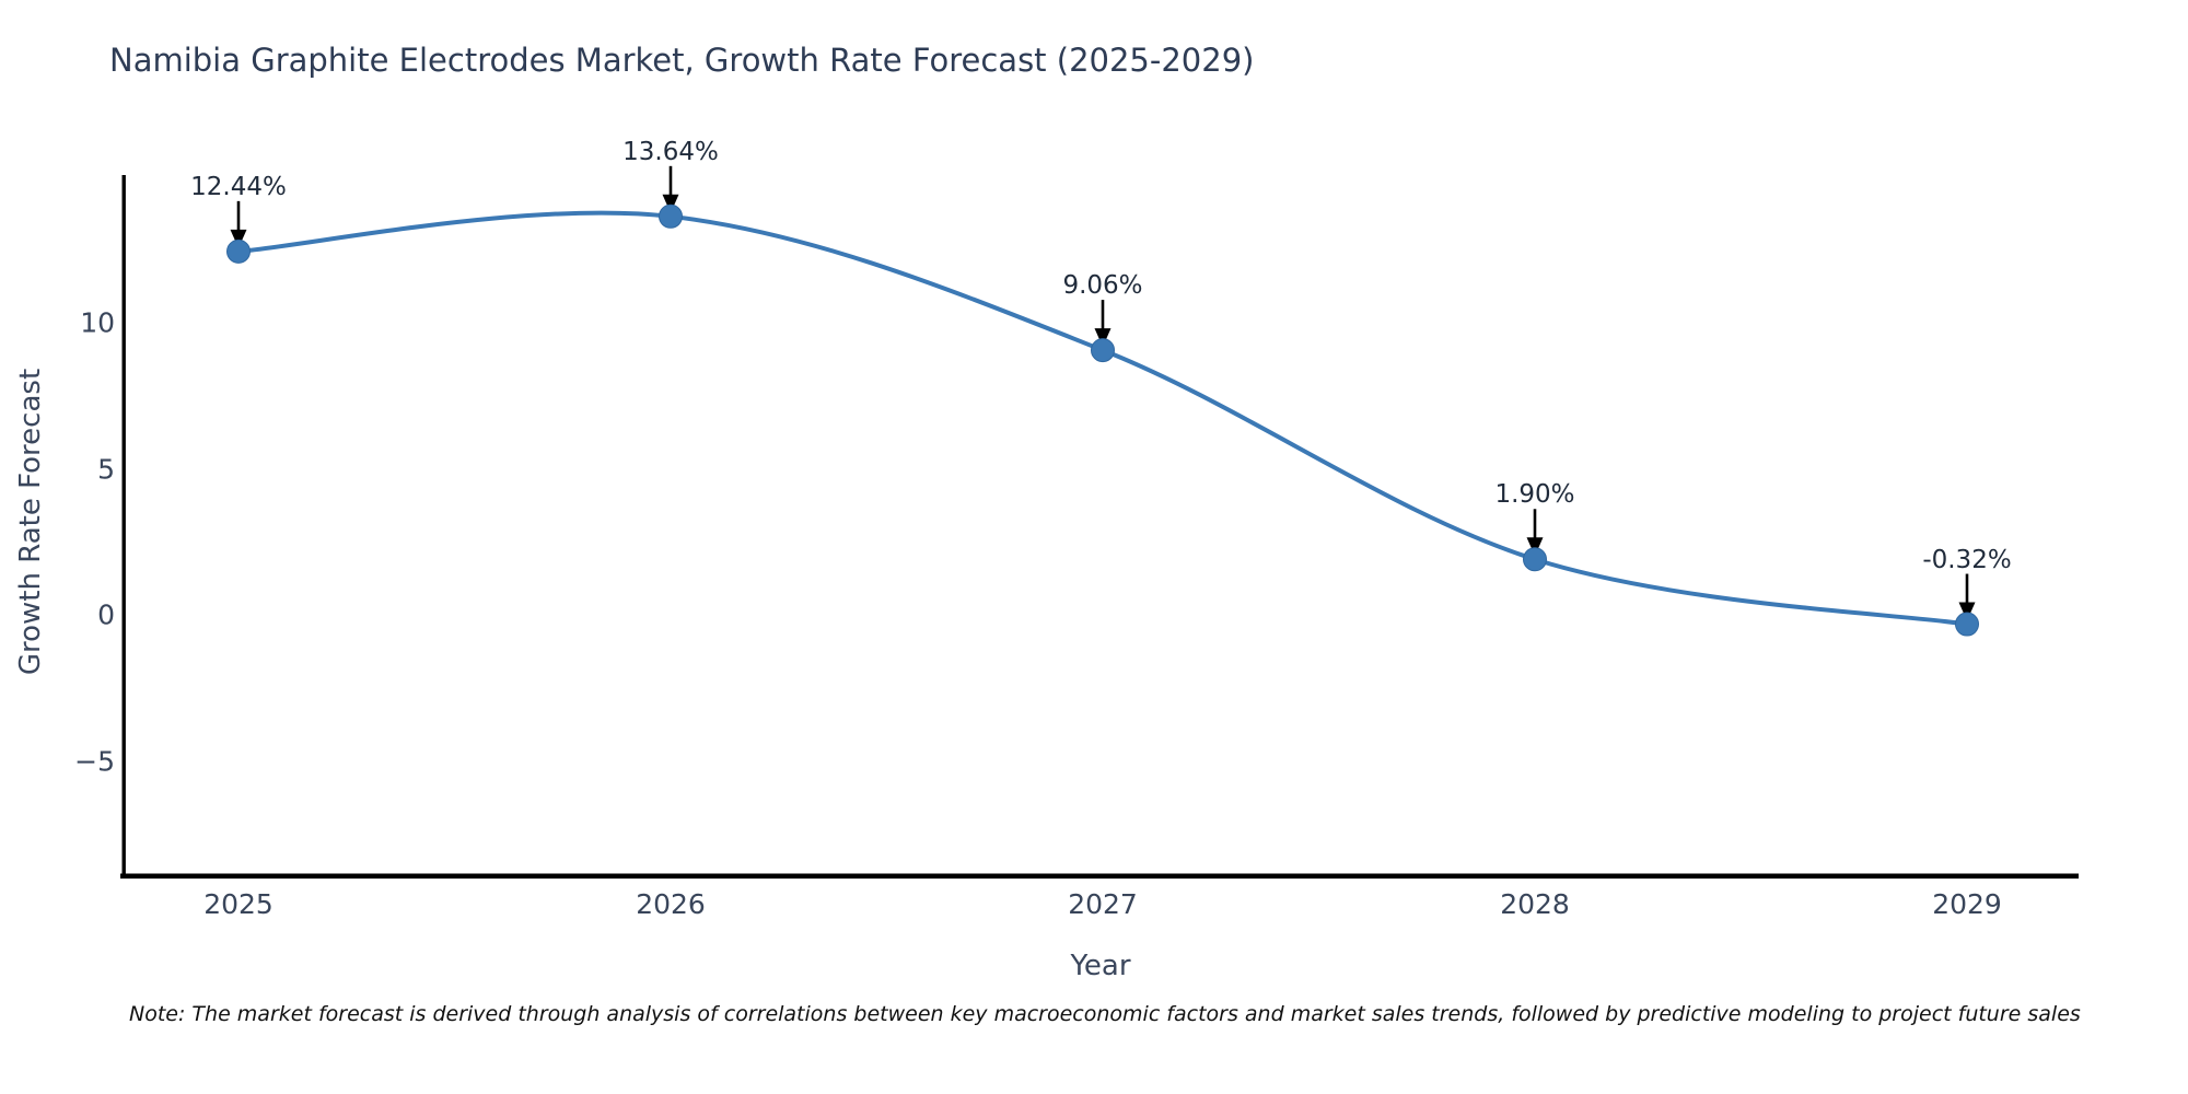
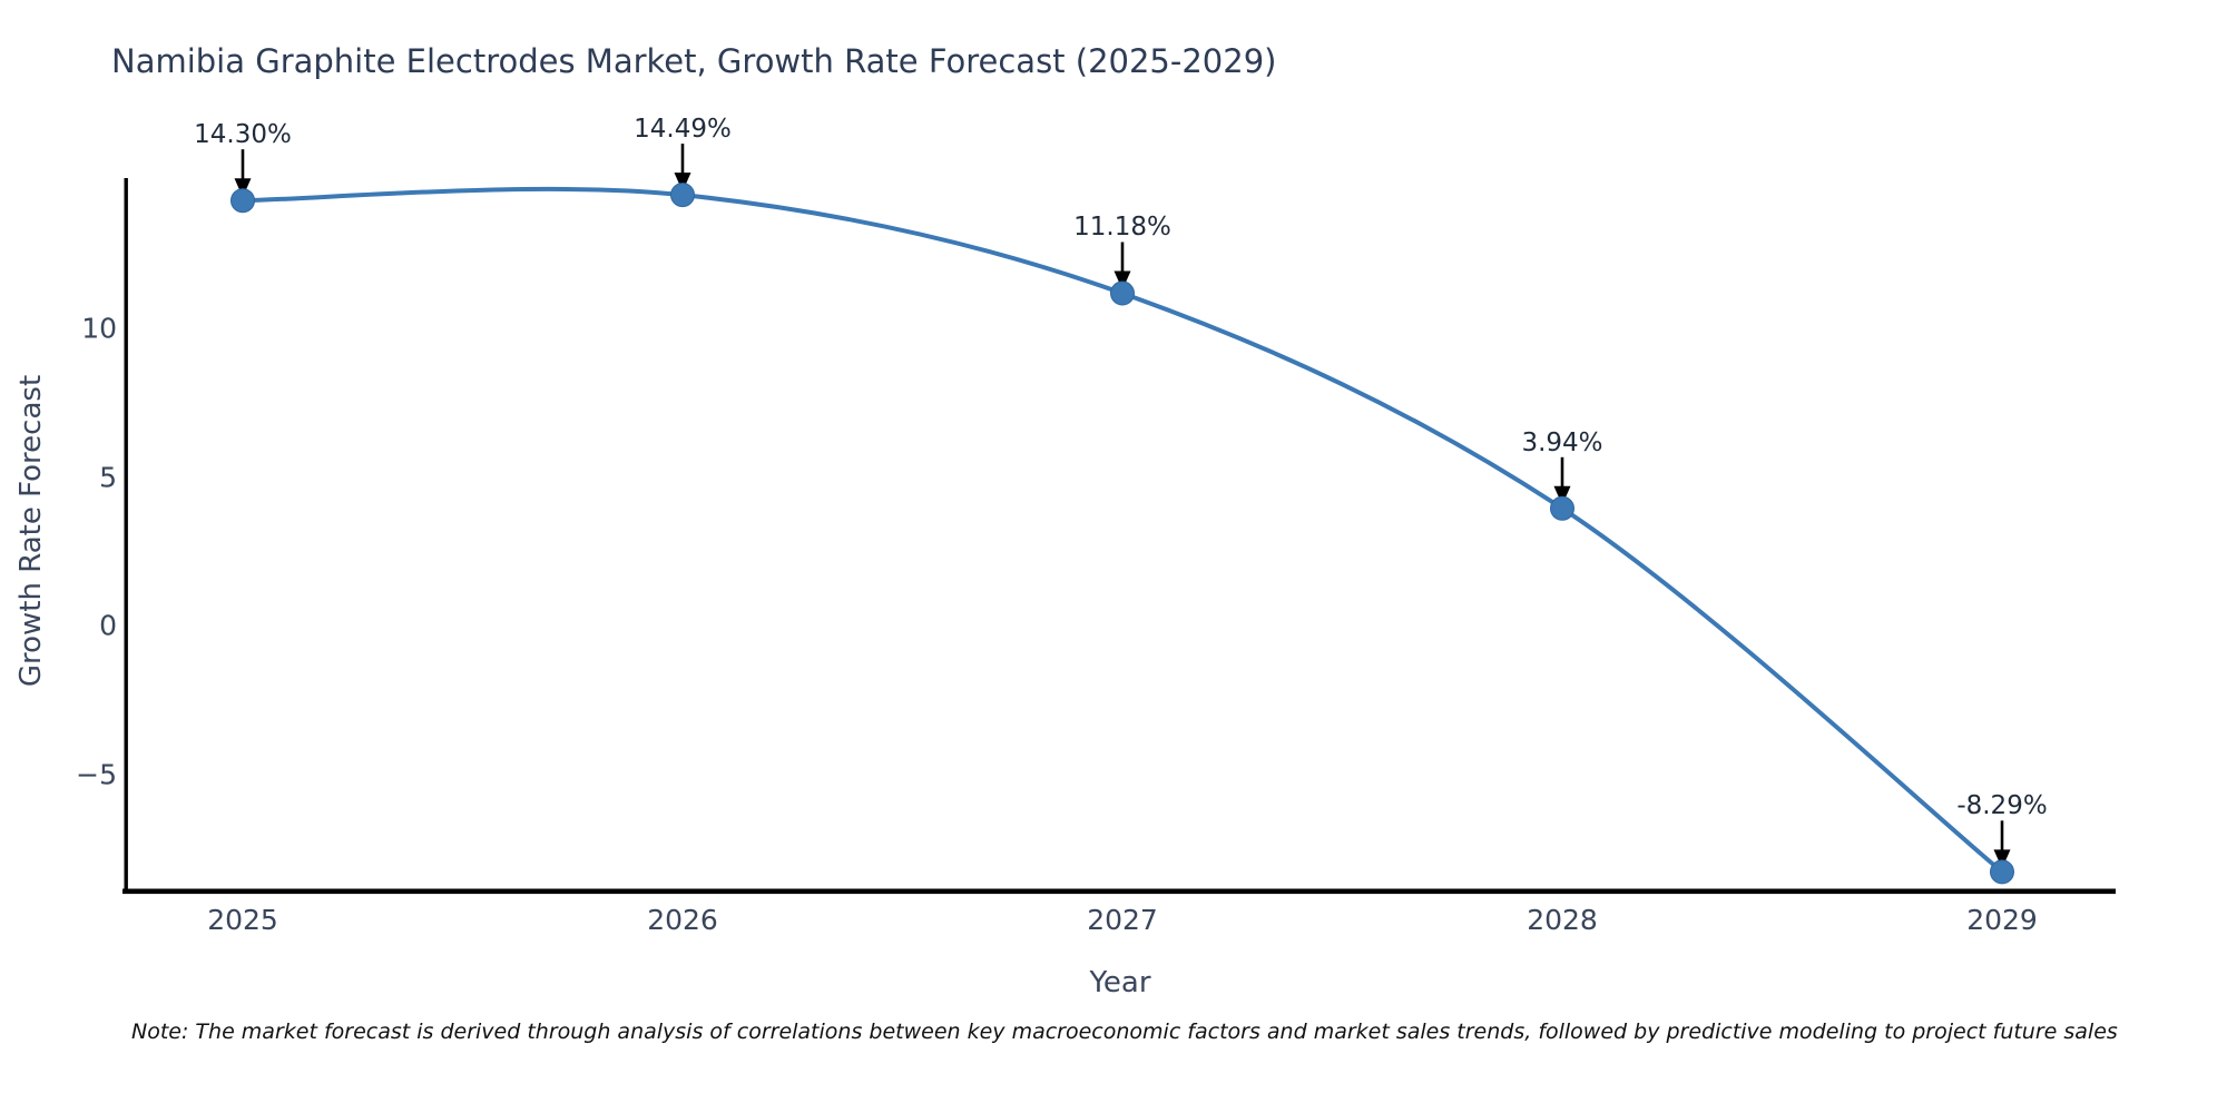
2025: 12.44% -> 14.30%
2026: 13.64% -> 14.49%
2027: 9.06% -> 11.18%
2028: 1.90% -> 3.94%
2029: -0.32% -> -8.29%
